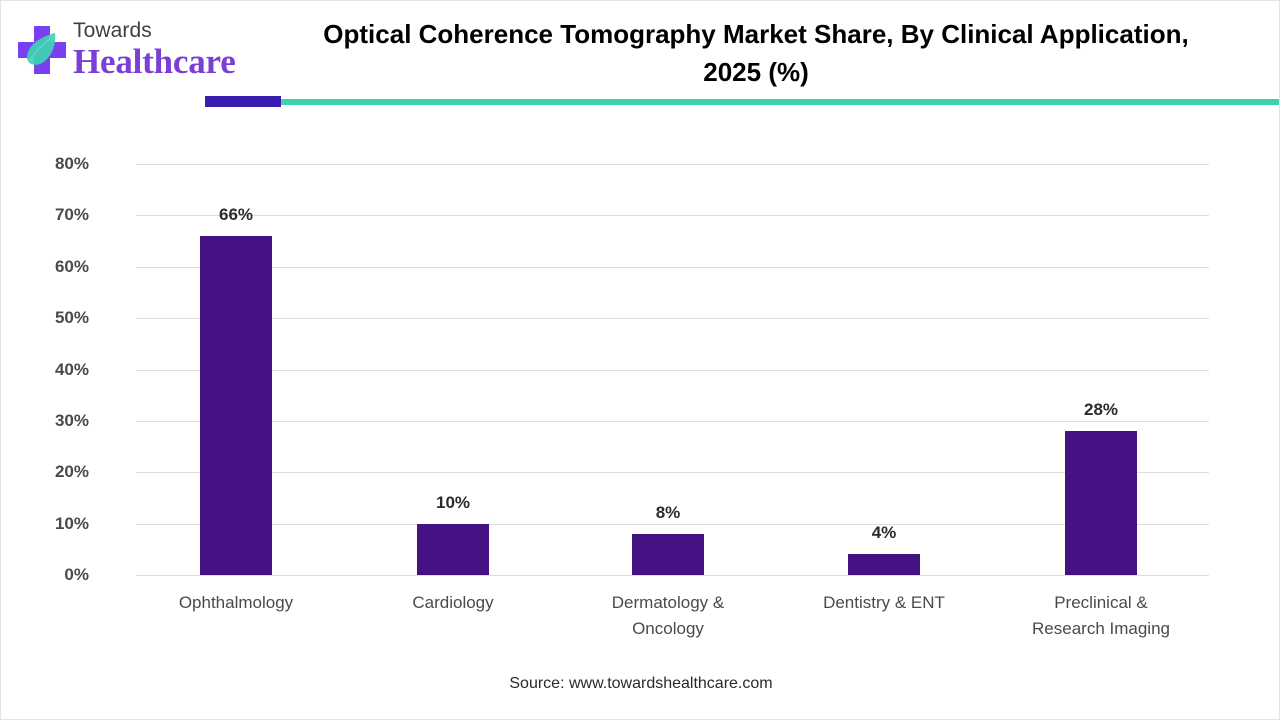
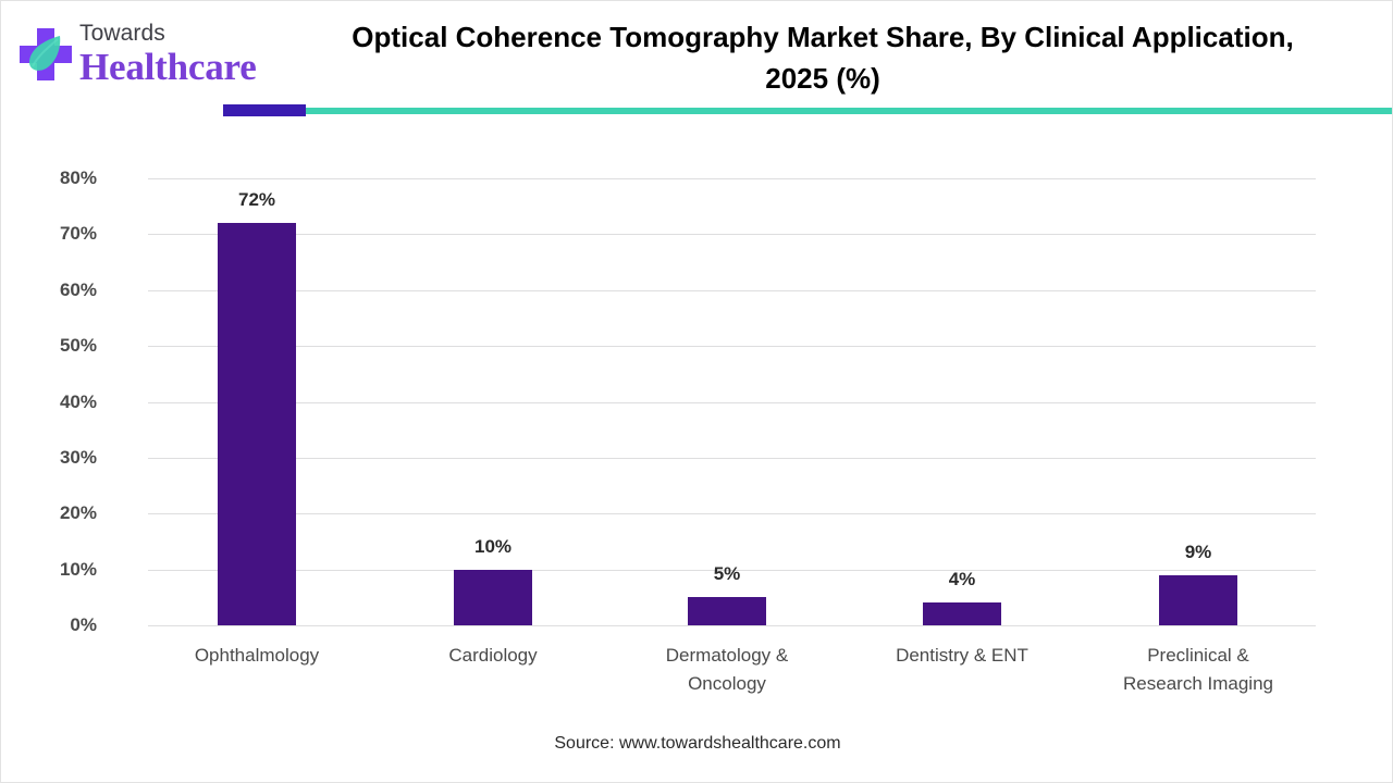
Ophthalmology: 66% -> 72%
Dermatology & Oncology: 8% -> 5%
Preclinical & Research Imaging: 28% -> 9%
